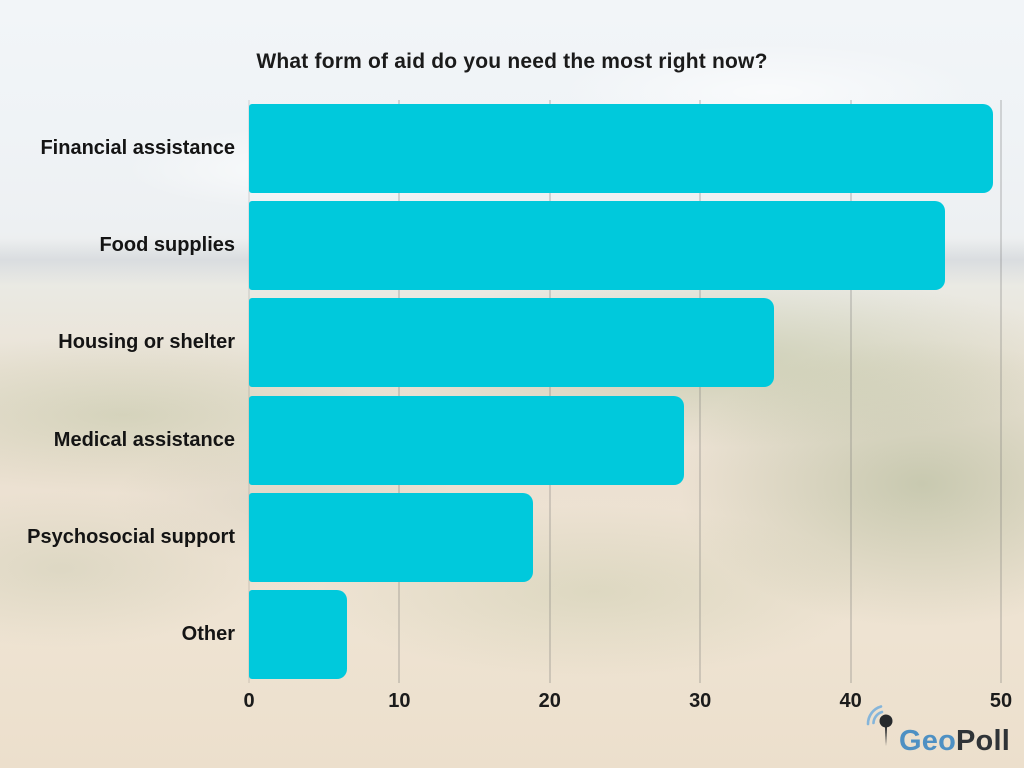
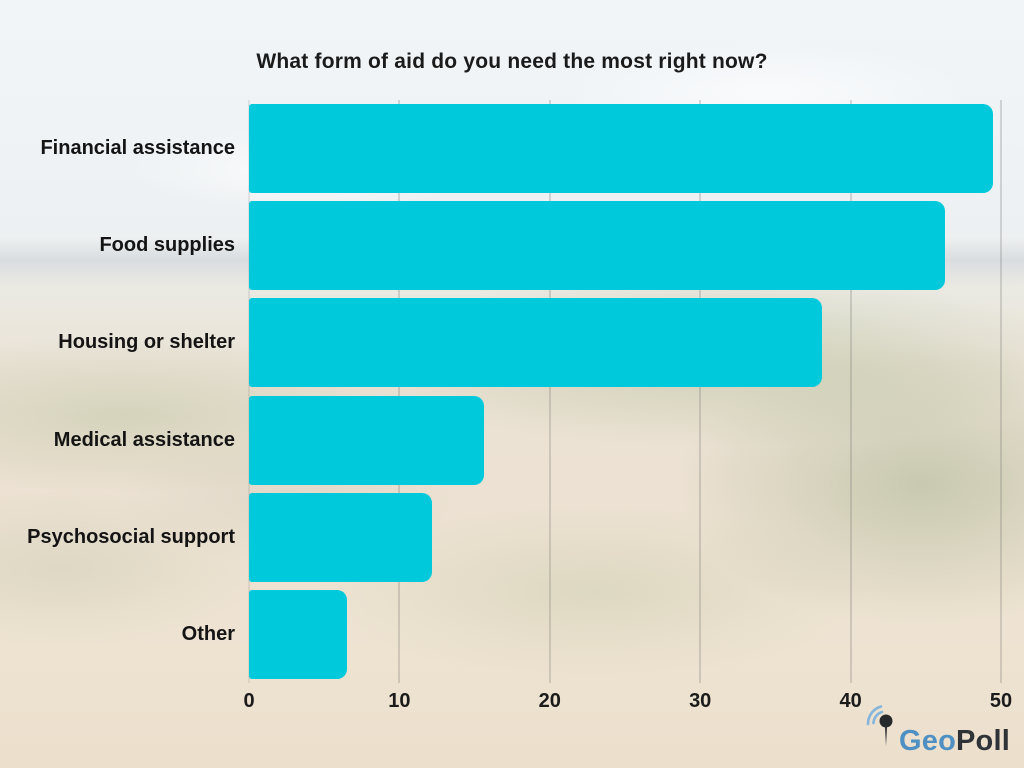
Housing or shelter: 34.9 -> 38.1
Medical assistance: 28.9 -> 15.6
Psychosocial support: 18.9 -> 12.2
